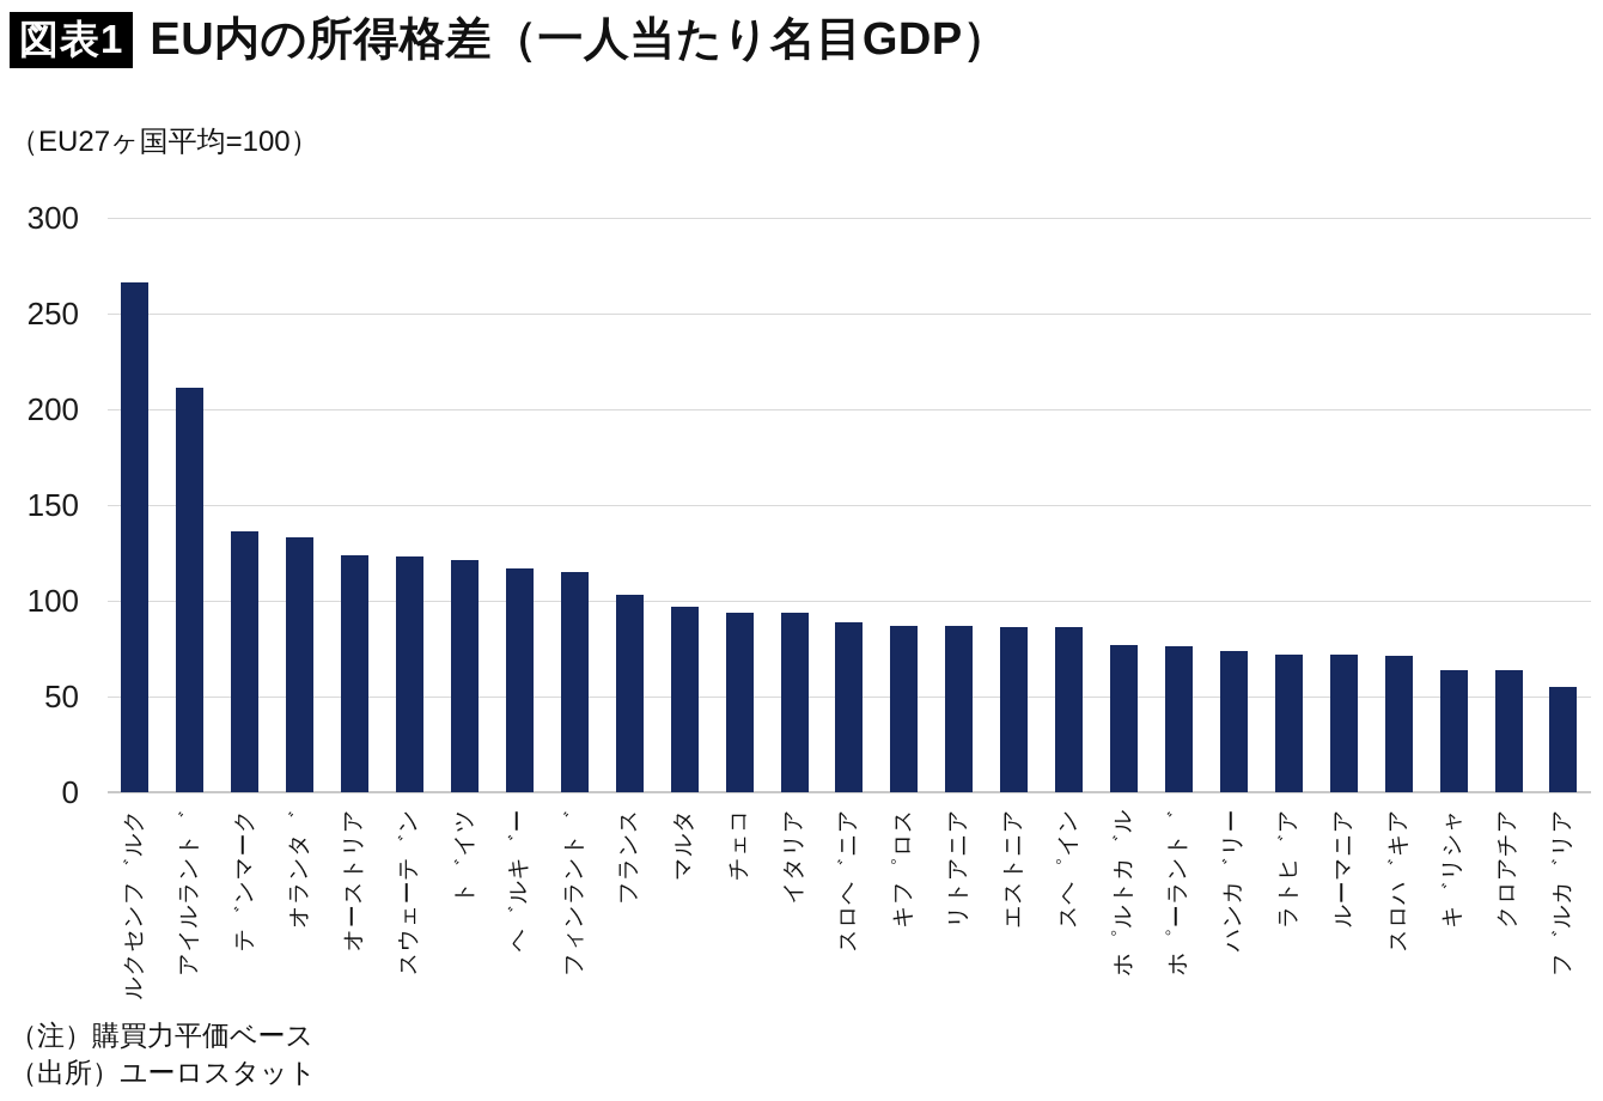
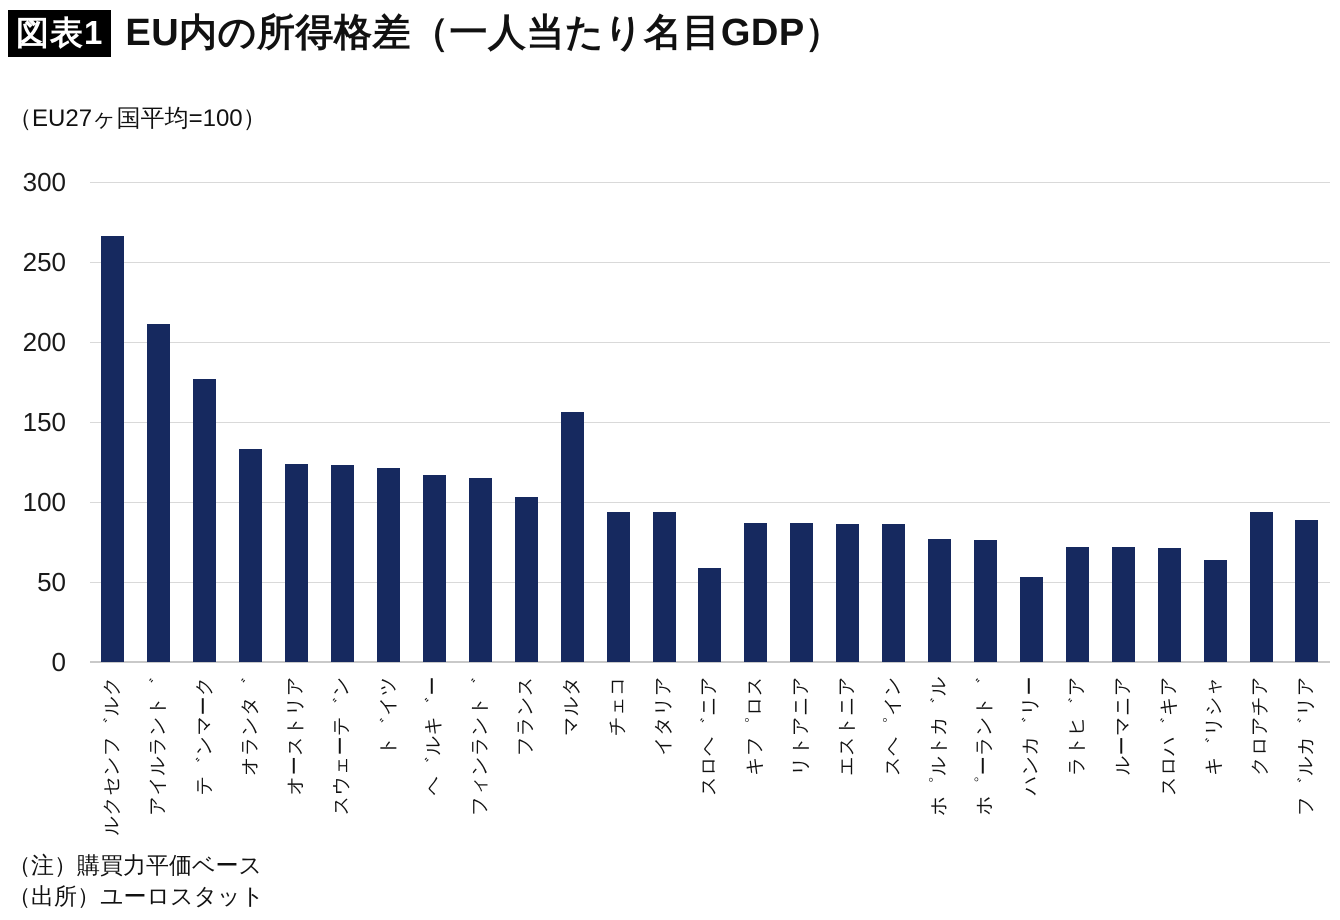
テ゛ンマーク: 136 -> 177
マルタ: 97 -> 156
スロヘ゛ニア: 89 -> 59
ハンカ゛リー: 74 -> 53
クロアチア: 64 -> 94
フ゛ルカ゛リア: 55 -> 89
